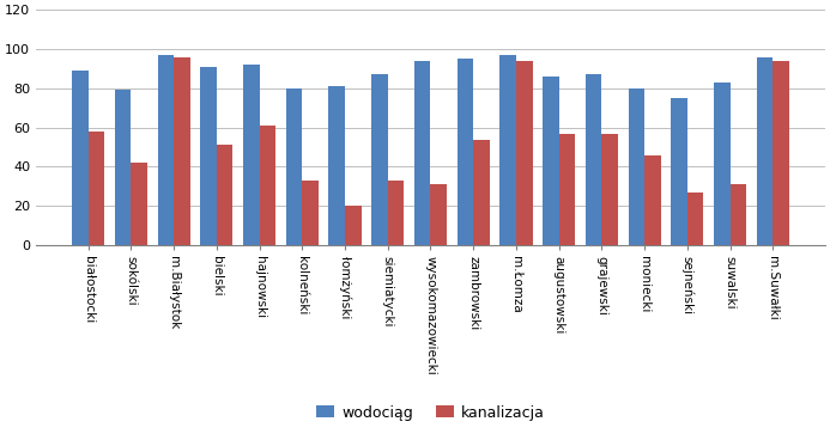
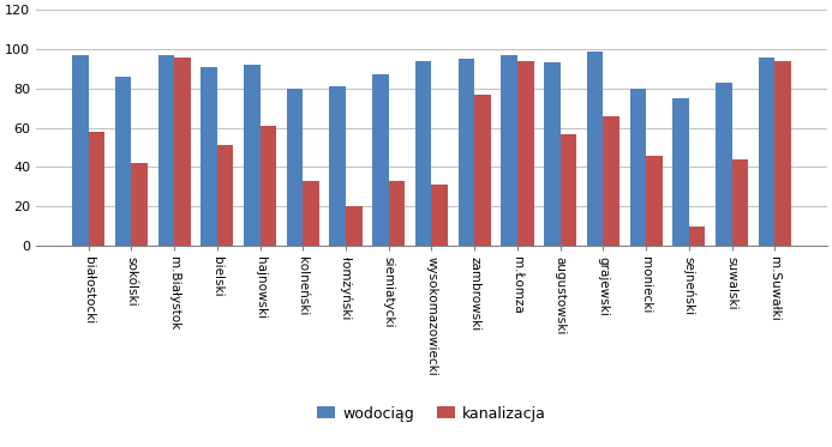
wodociąg/białostocki: 89 -> 97
wodociąg/sokólski: 79 -> 86
kanalizacja/zambrowski: 54 -> 77
wodociąg/augustowski: 86 -> 93
wodociąg/grajewski: 87 -> 99
kanalizacja/grajewski: 57 -> 66
kanalizacja/sejneński: 27 -> 10
kanalizacja/suwalski: 31 -> 44
